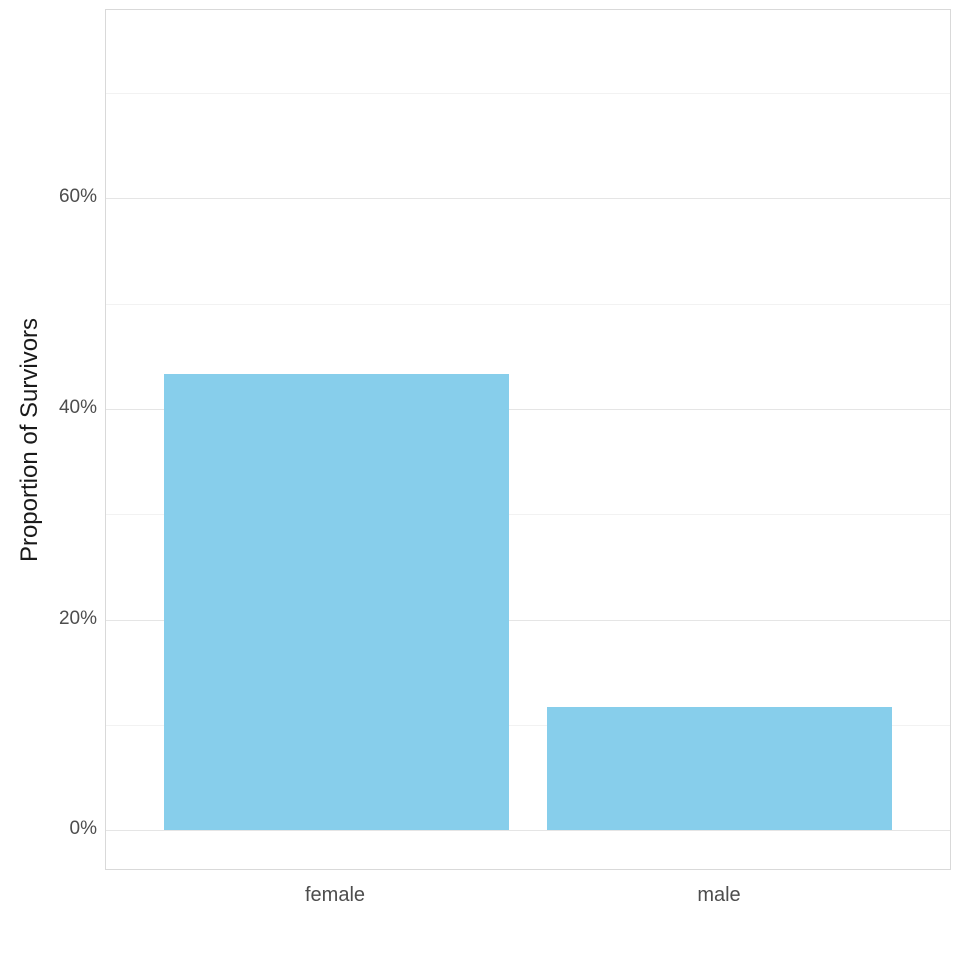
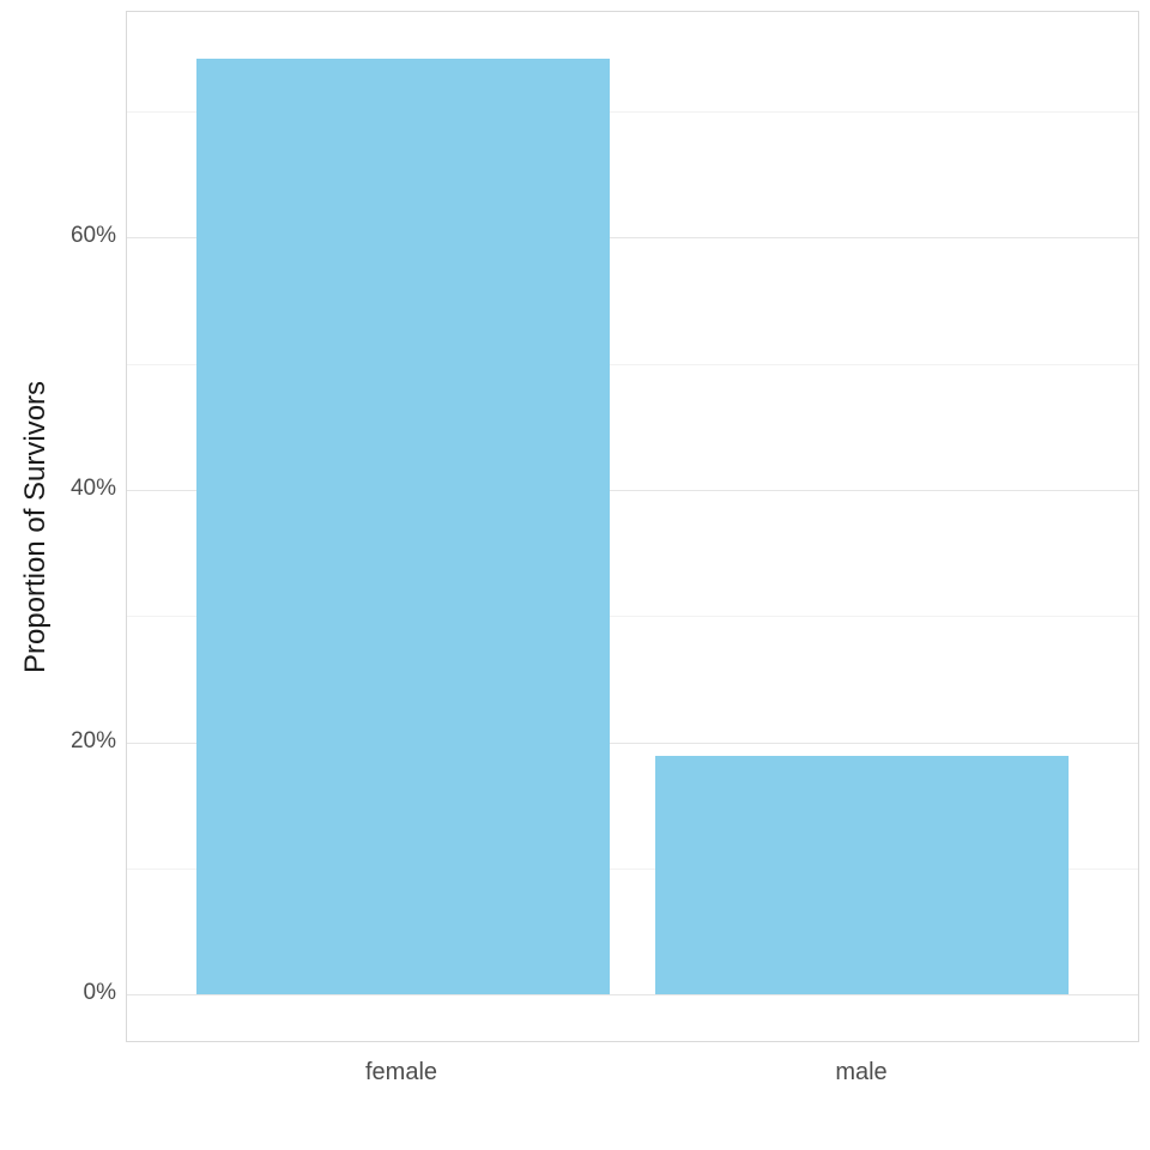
female: 43.3% -> 74.2%
male: 11.7% -> 18.9%
